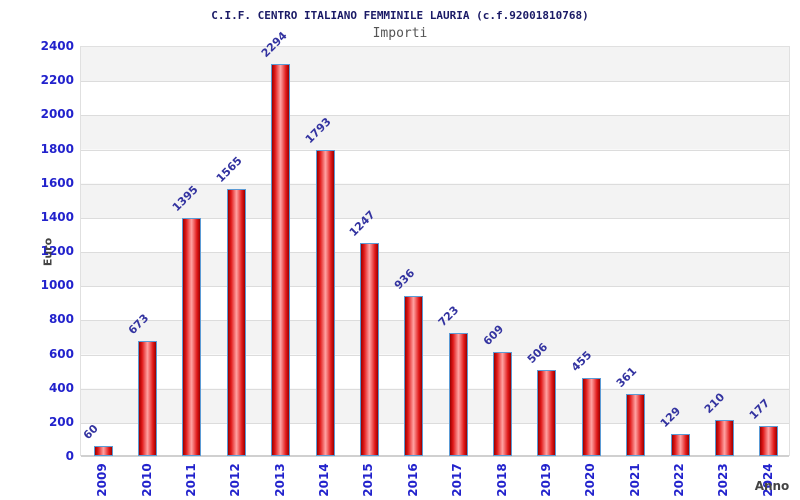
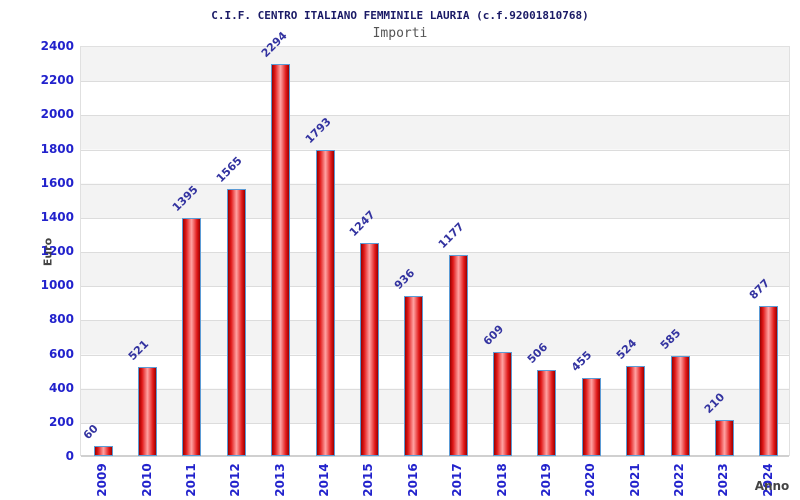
2010: 673 -> 521
2017: 723 -> 1177
2021: 361 -> 524
2022: 129 -> 585
2024: 177 -> 877
